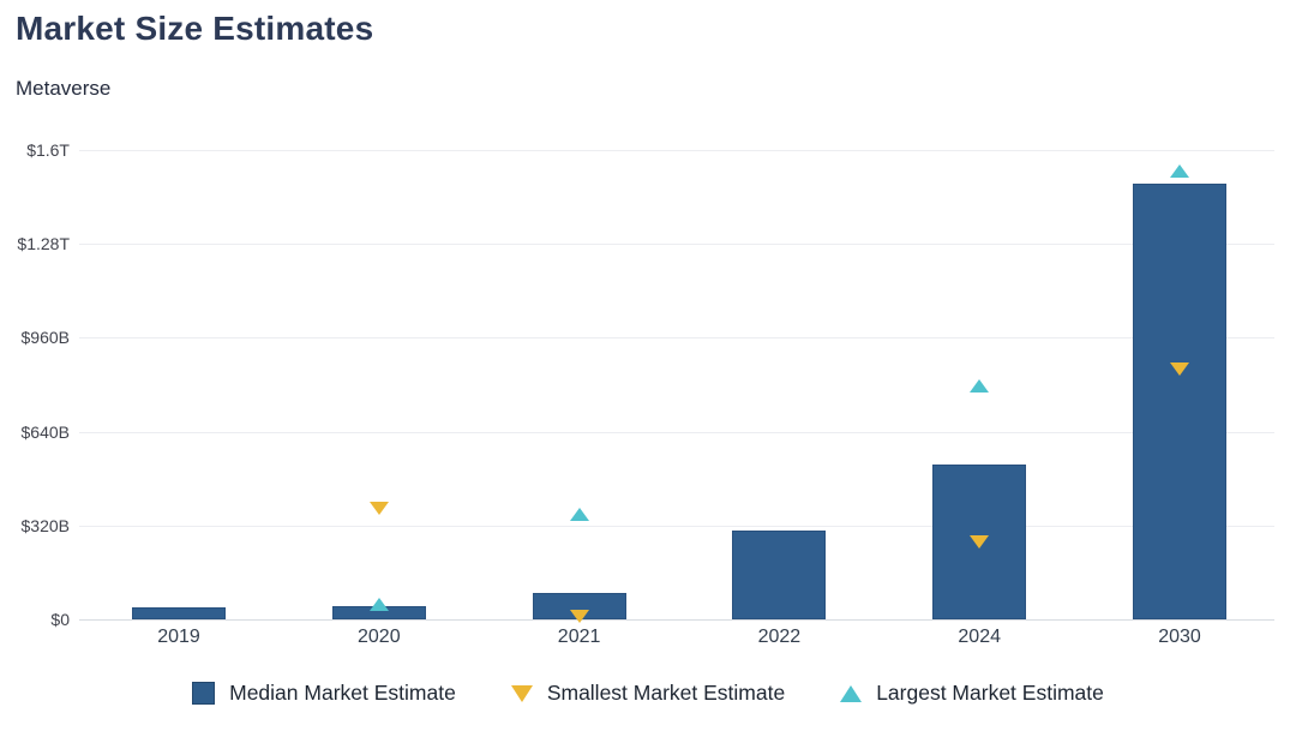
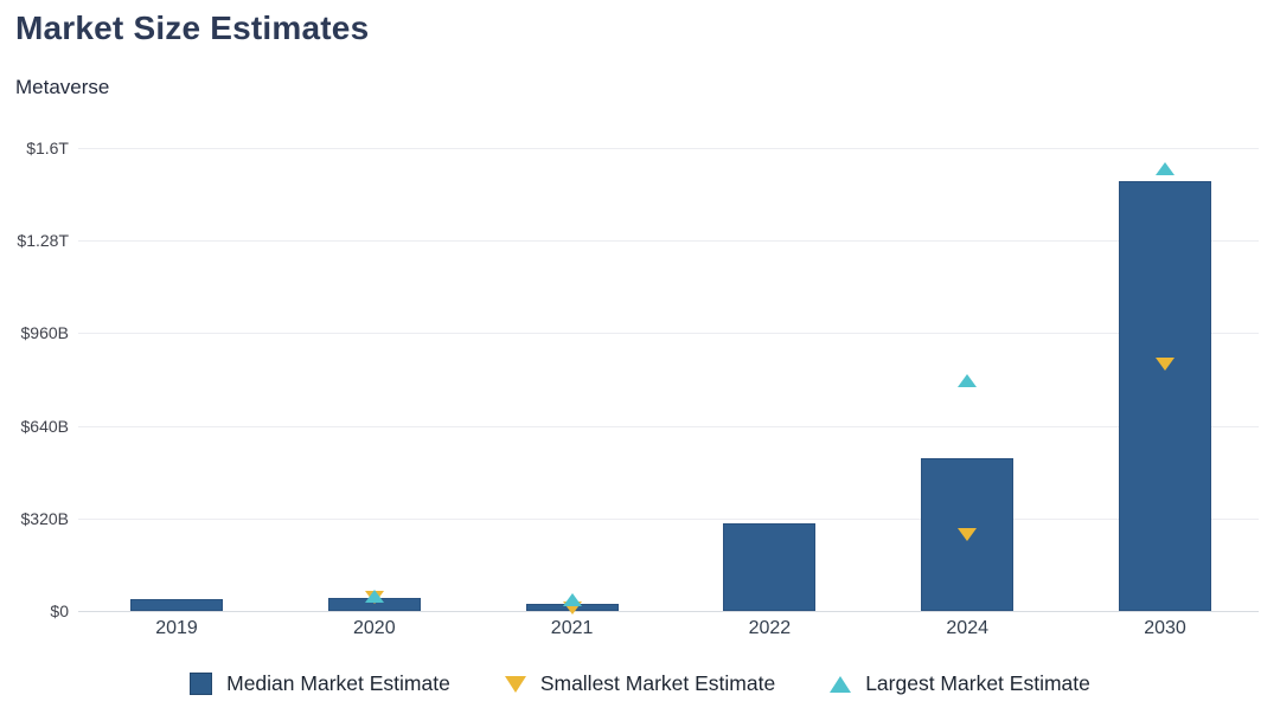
Smallest Market Estimate/2020: $380B -> $50B
Median Market Estimate/2021: $90B -> $20B
Largest Market Estimate/2021: $360B -> $40B
